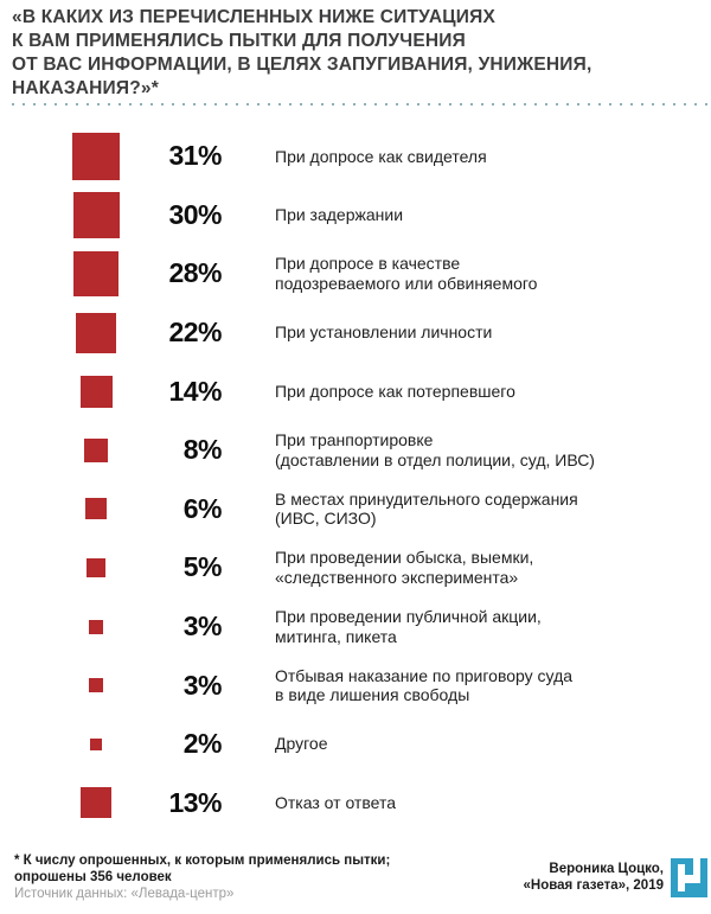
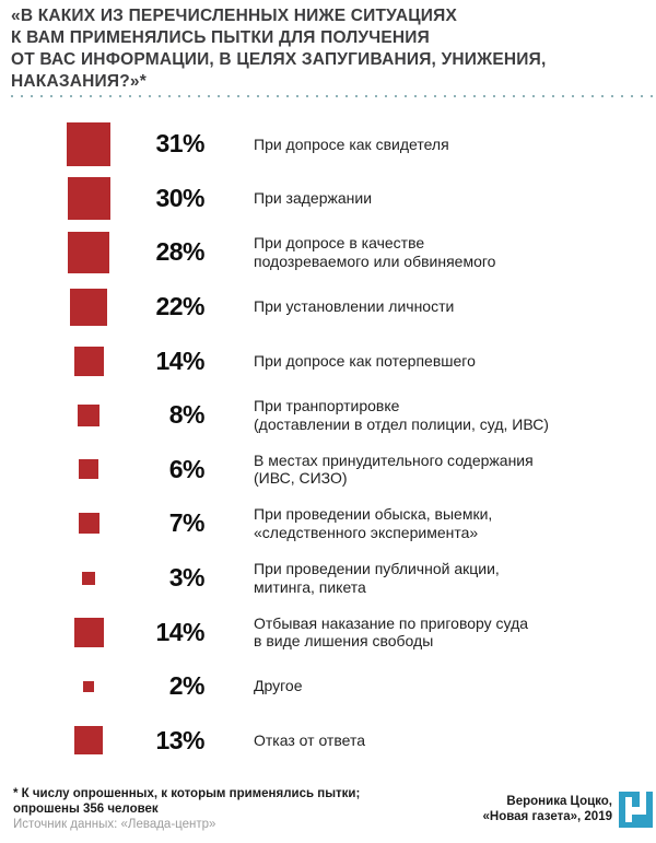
При проведении обыска, выемки, «следственного эксперимента»: 5% -> 7%
Отбывая наказание по приговору суда в виде лишения свободы: 3% -> 14%
